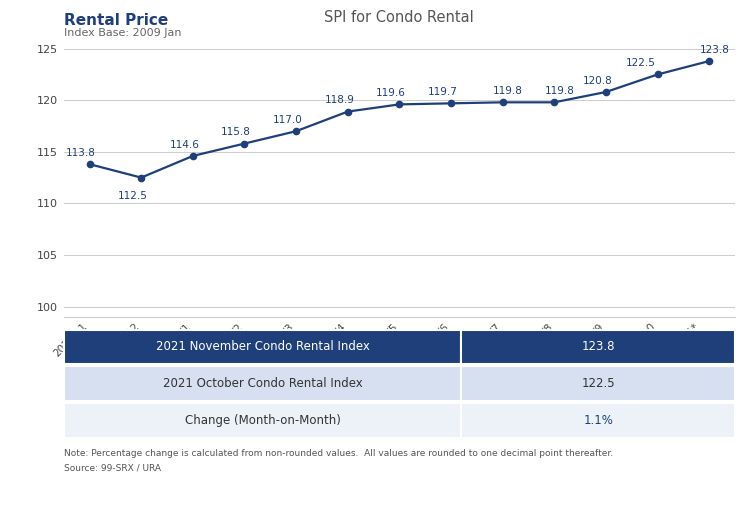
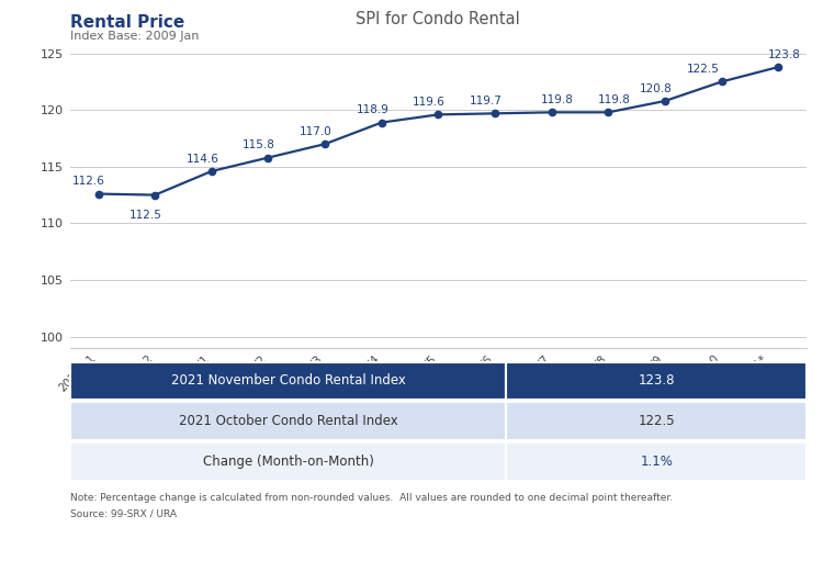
2020/11: 113.8 -> 112.6
